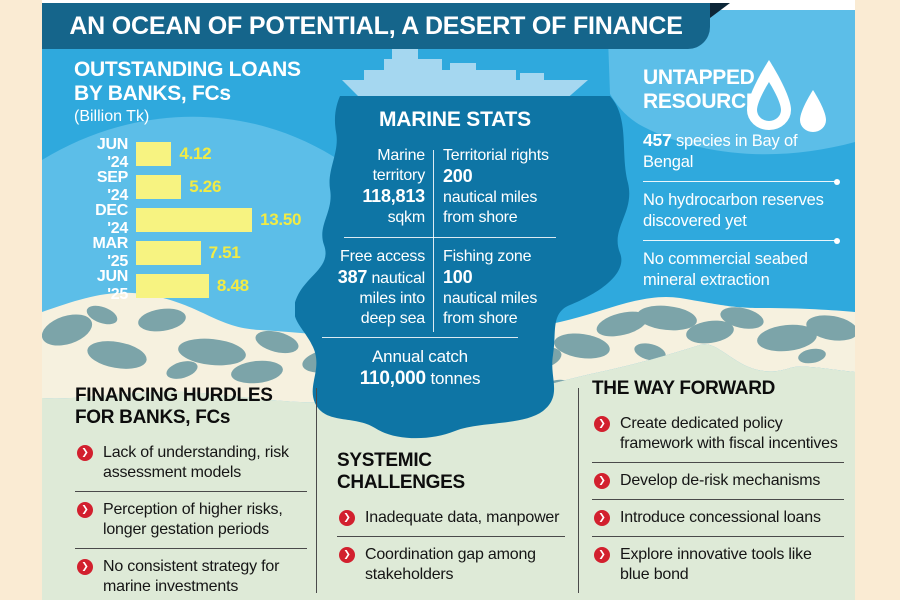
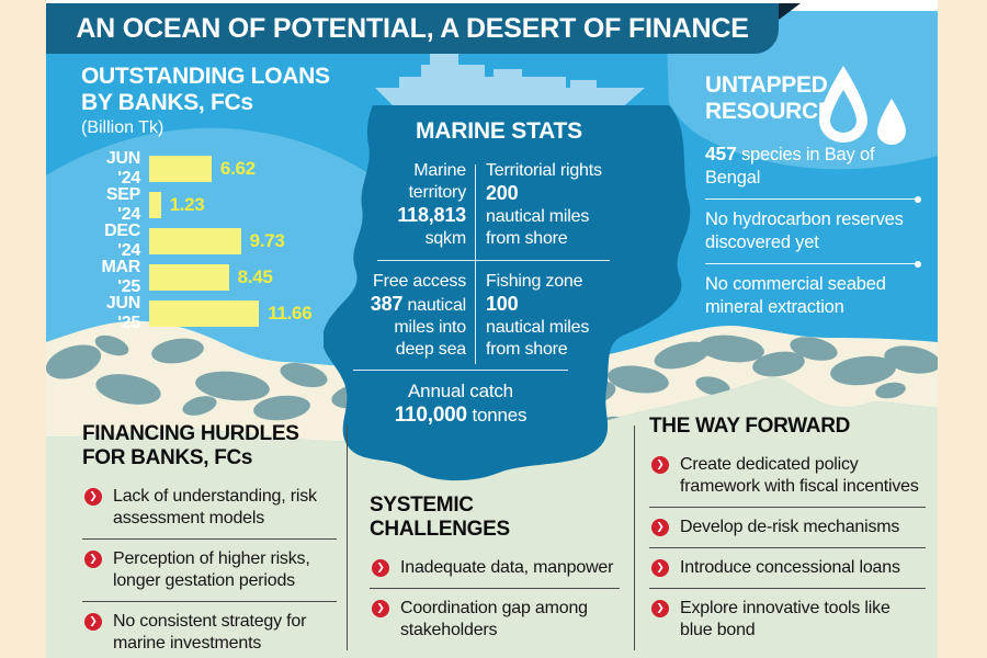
JUN '24: 4.12 -> 6.62
SEP '24: 5.26 -> 1.23
DEC '24: 13.50 -> 9.73
MAR '25: 7.51 -> 8.45
JUN '25: 8.48 -> 11.66
